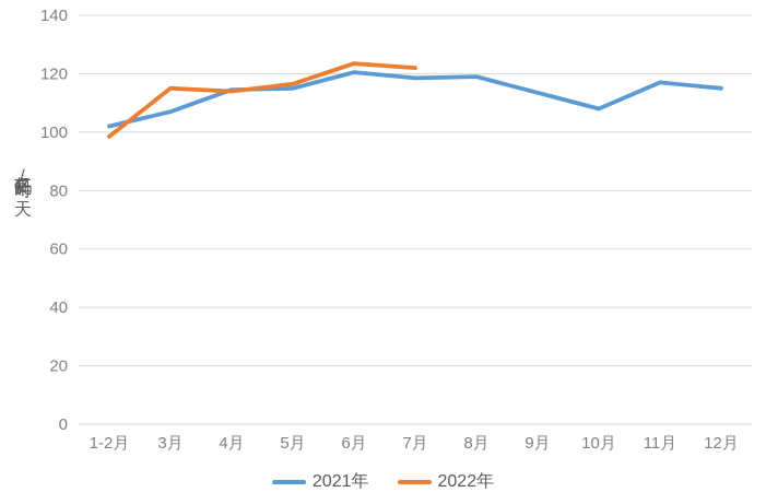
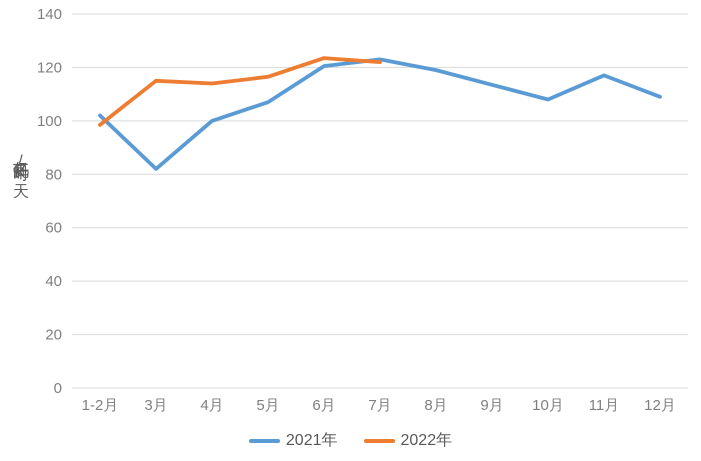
2021年/3月: 107 -> 82
2021年/4月: 114 -> 100
2021年/5月: 115 -> 107
2021年/7月: 118 -> 123
2021年/12月: 115 -> 109
